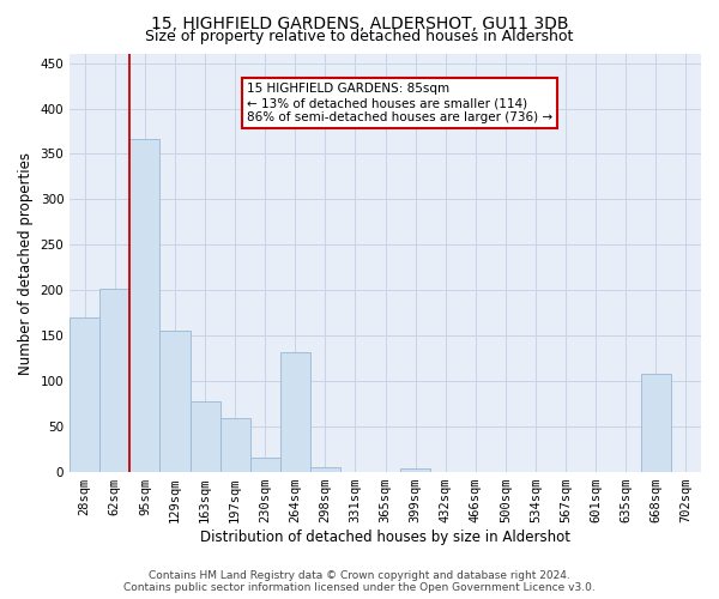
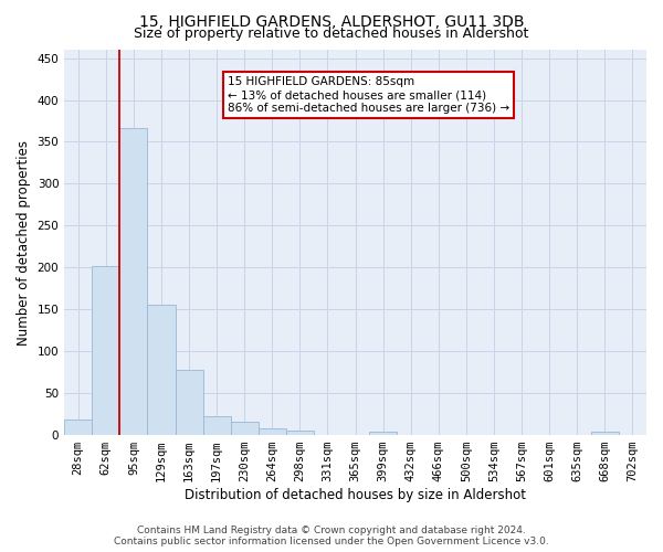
28sqm: 170 -> 18
197sqm: 60 -> 23
264sqm: 132 -> 8
668sqm: 108 -> 4
